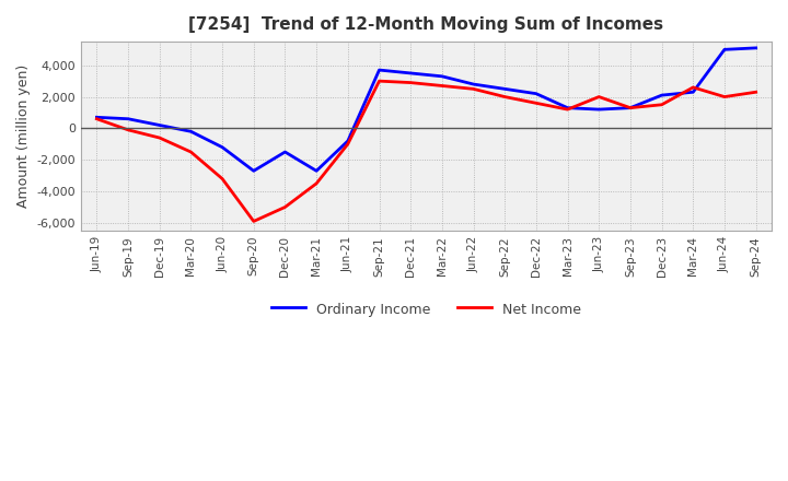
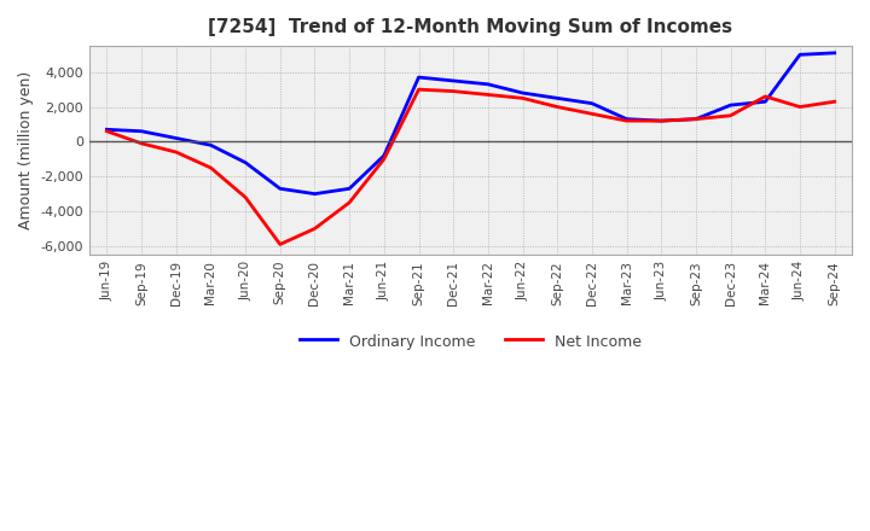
Ordinary Income/Dec-20: -1,500 -> -3,000
Net Income/Jun-23: 2,000 -> 1,200
